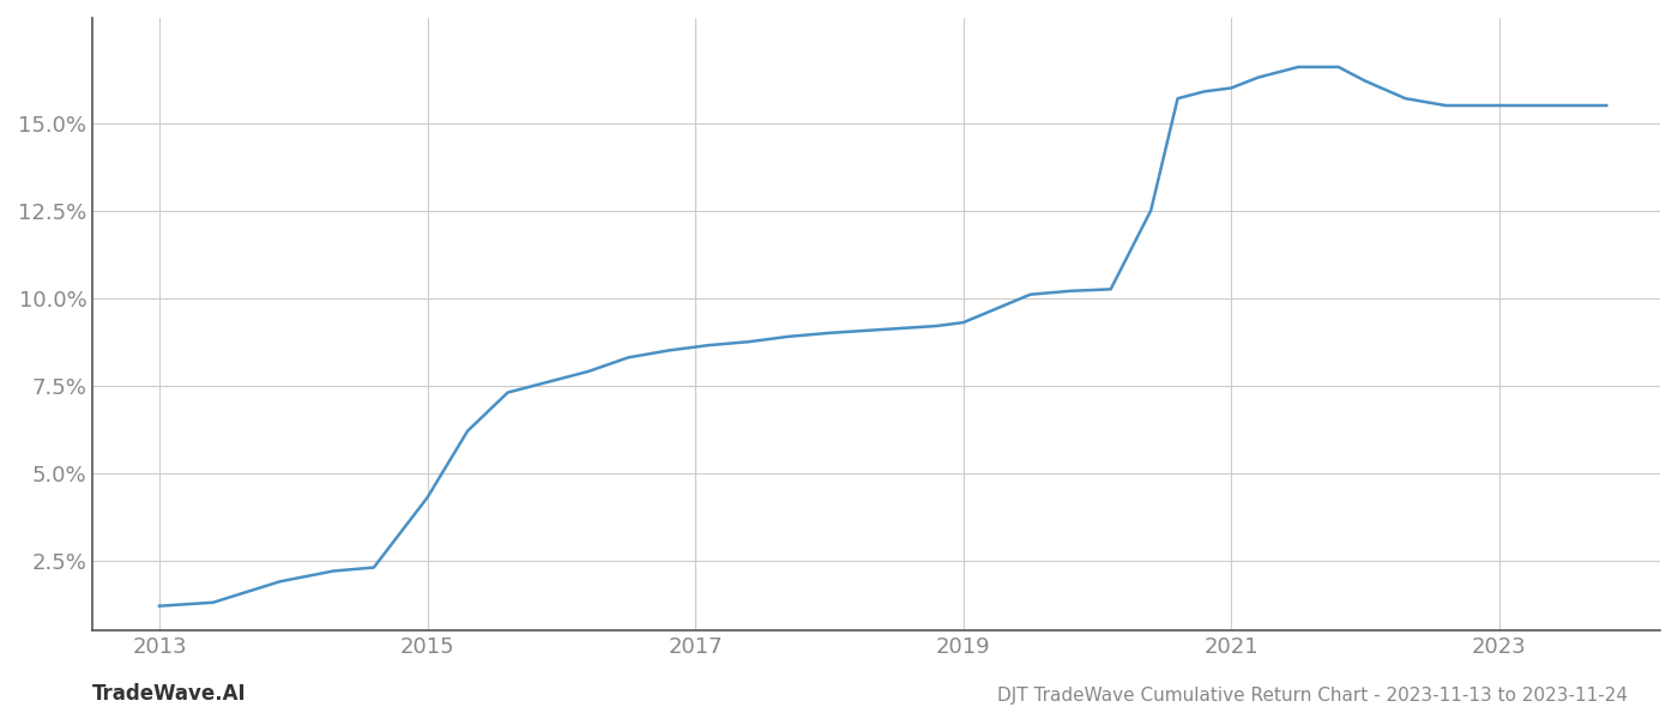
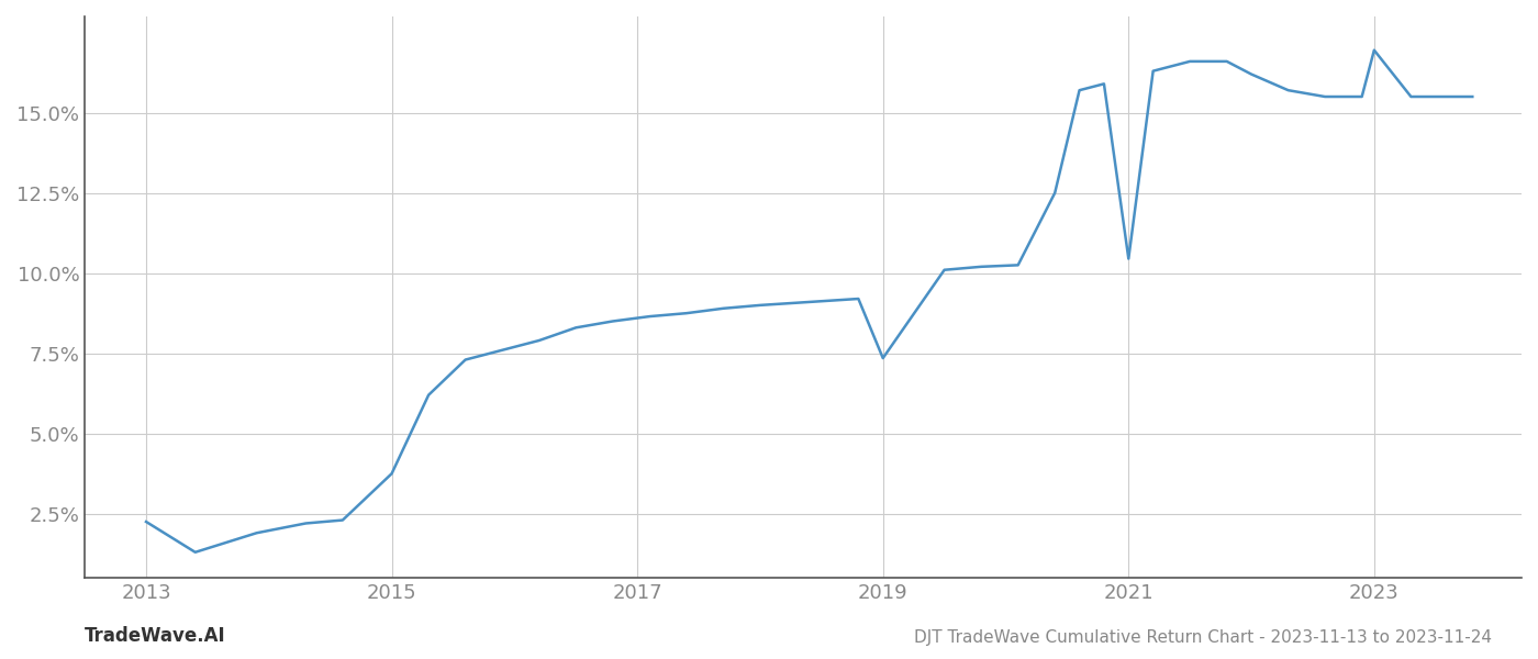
2013: 1.20% -> 2.25%
2015: 4.30% -> 3.75%
2019: 9.30% -> 7.35%
2021: 16.00% -> 10.45%
2023: 15.50% -> 16.95%
